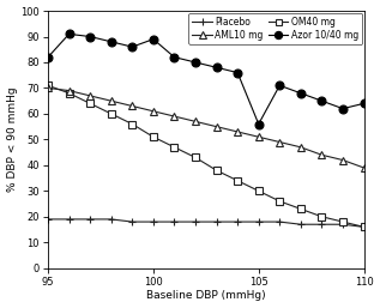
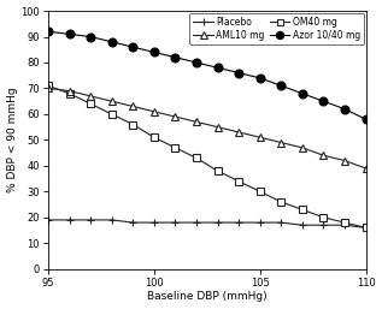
Azor 10/40 mg/95: 82 -> 92
Azor 10/40 mg/100: 89 -> 84
Azor 10/40 mg/105: 56 -> 74
Azor 10/40 mg/110: 64 -> 58
